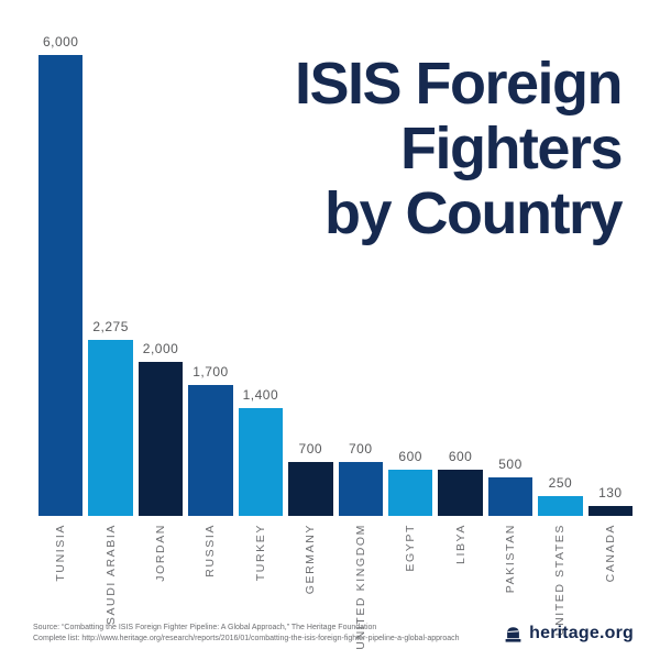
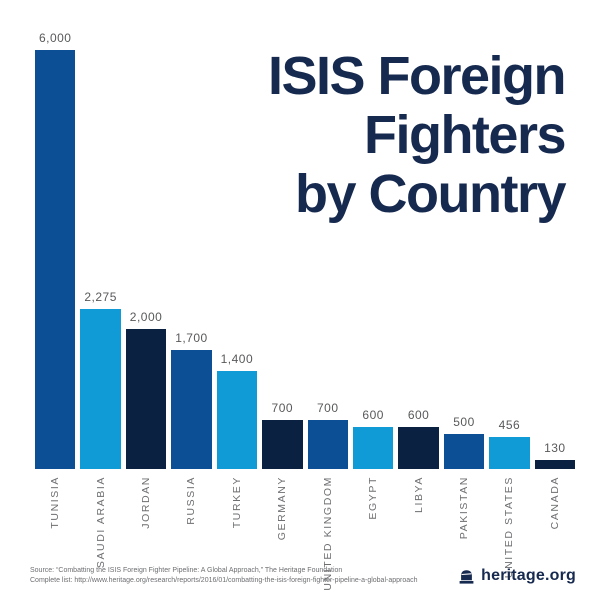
UNITED STATES: 250 -> 456
